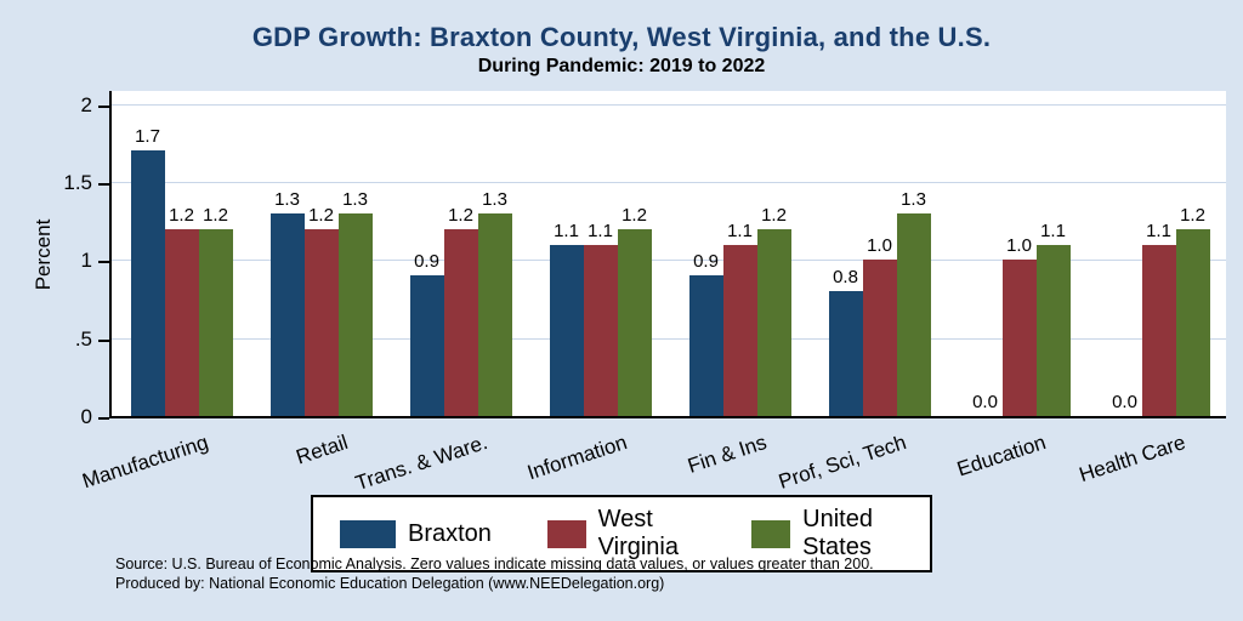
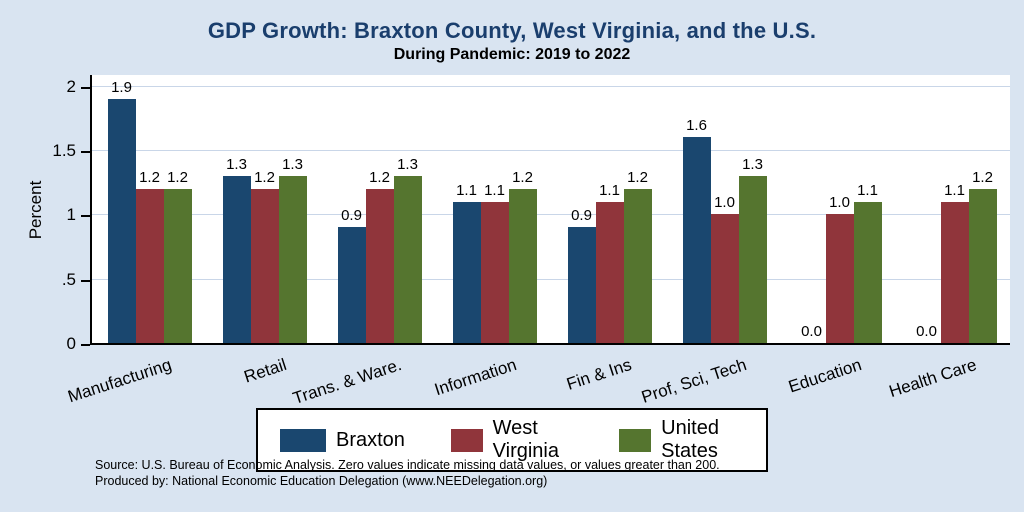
Braxton/Manufacturing: 1.7 -> 1.9
Braxton/Prof, Sci, Tech: 0.8 -> 1.6
